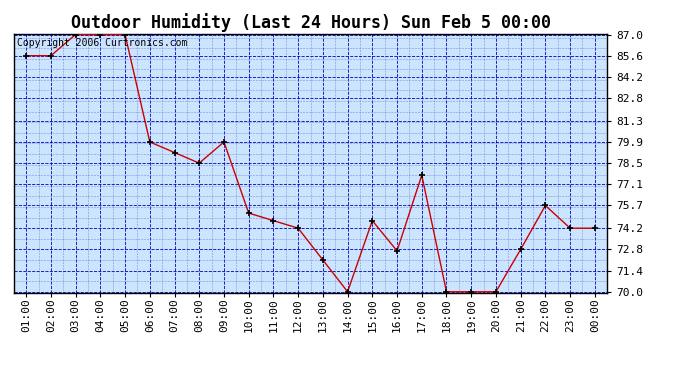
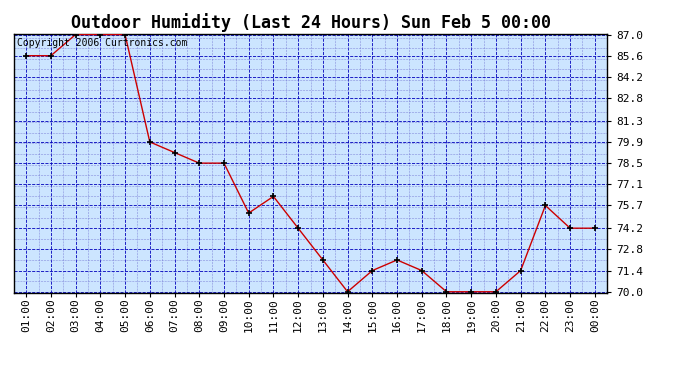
09:00: 79.9 -> 78.5
11:00: 74.7 -> 76.3
15:00: 74.7 -> 71.4
16:00: 72.7 -> 72.1
17:00: 77.7 -> 71.4
21:00: 72.8 -> 71.4
